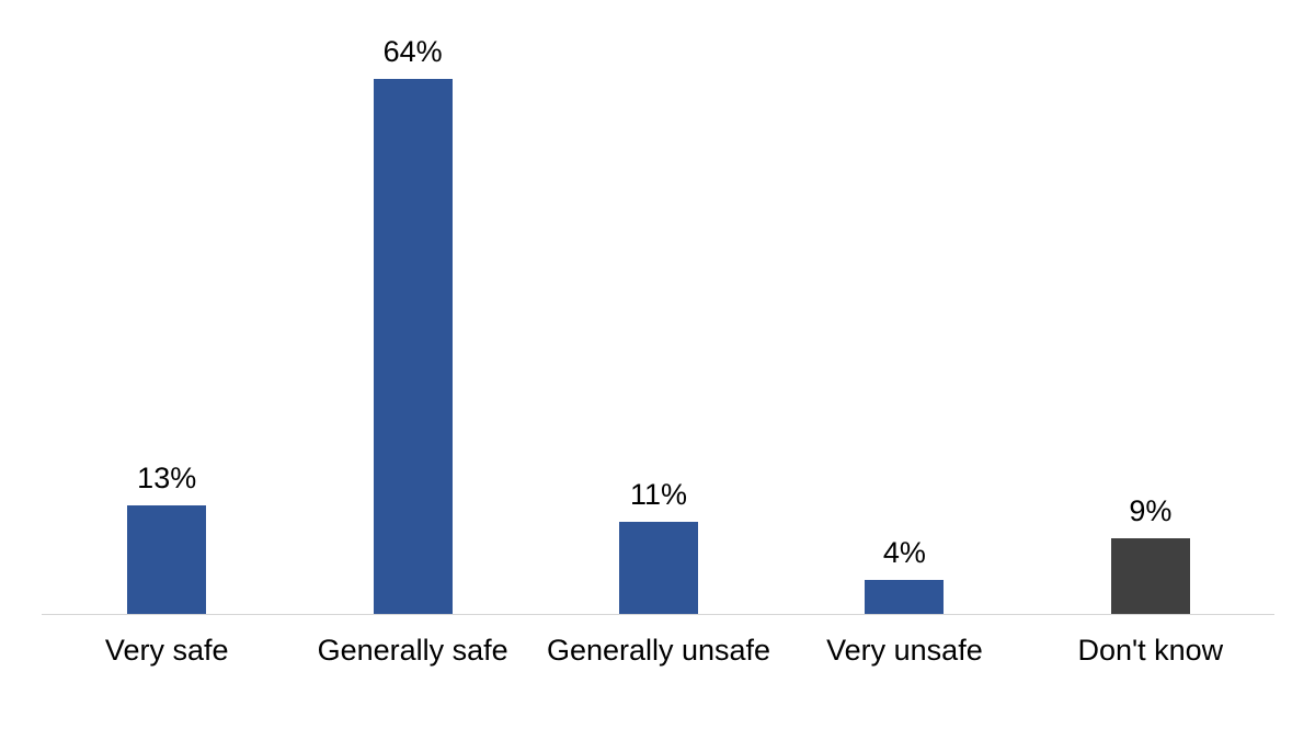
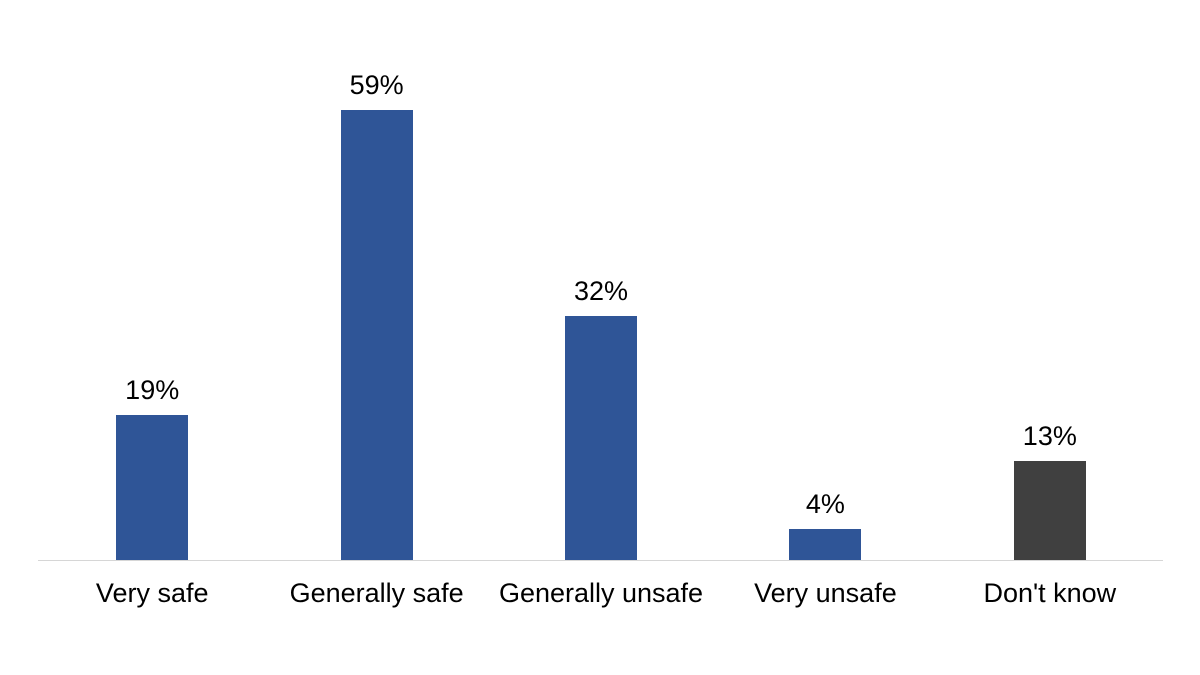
Very safe: 13% -> 19%
Generally safe: 64% -> 59%
Generally unsafe: 11% -> 32%
Don't know: 9% -> 13%
